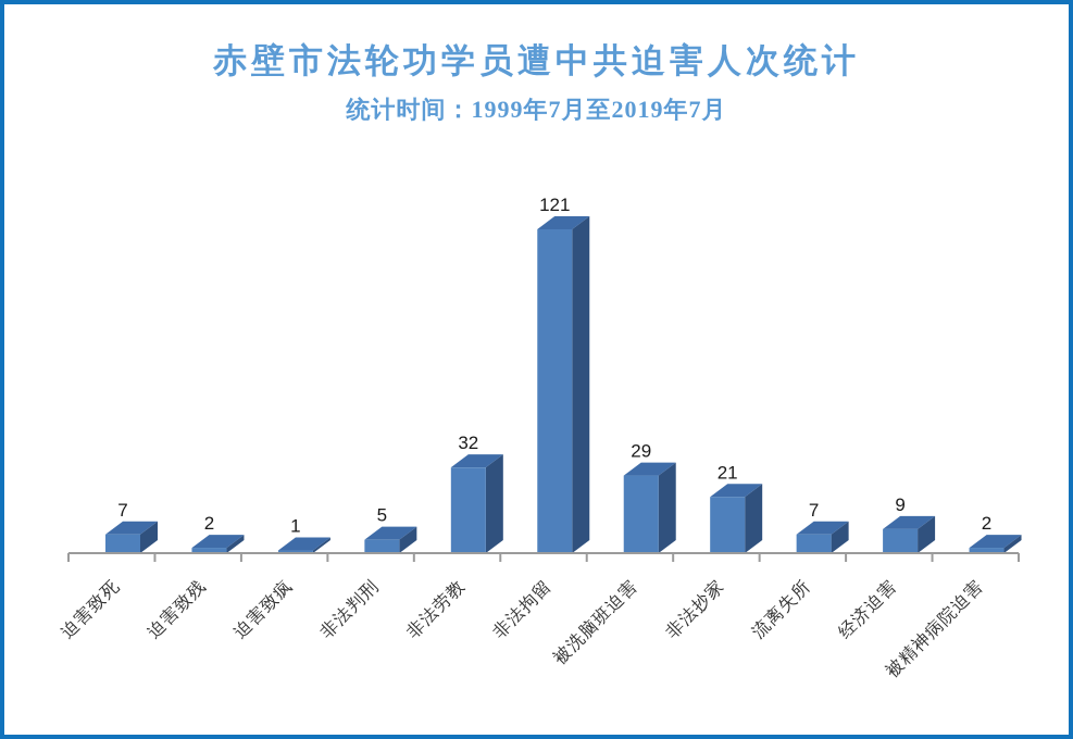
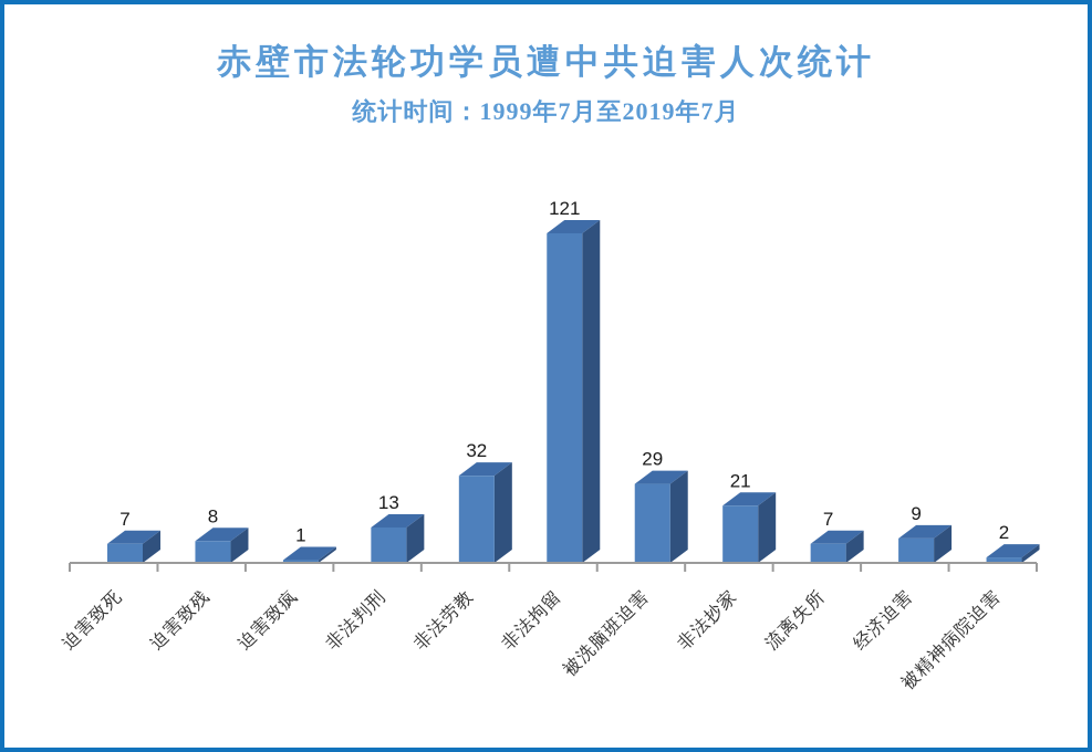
迫害致残: 2 -> 8
非法判刑: 5 -> 13
